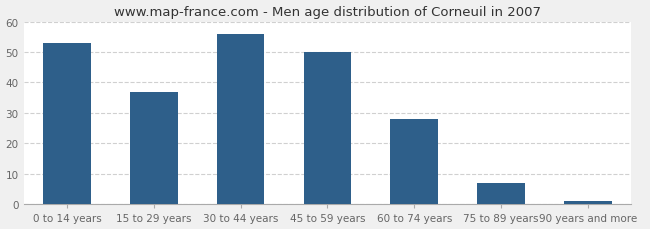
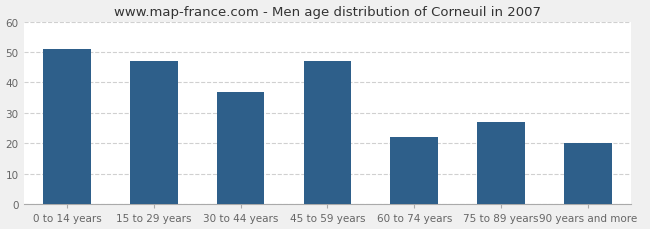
0 to 14 years: 53 -> 51
15 to 29 years: 37 -> 47
30 to 44 years: 56 -> 37
45 to 59 years: 50 -> 47
60 to 74 years: 28 -> 22
75 to 89 years: 7 -> 27
90 years and more: 1 -> 20
